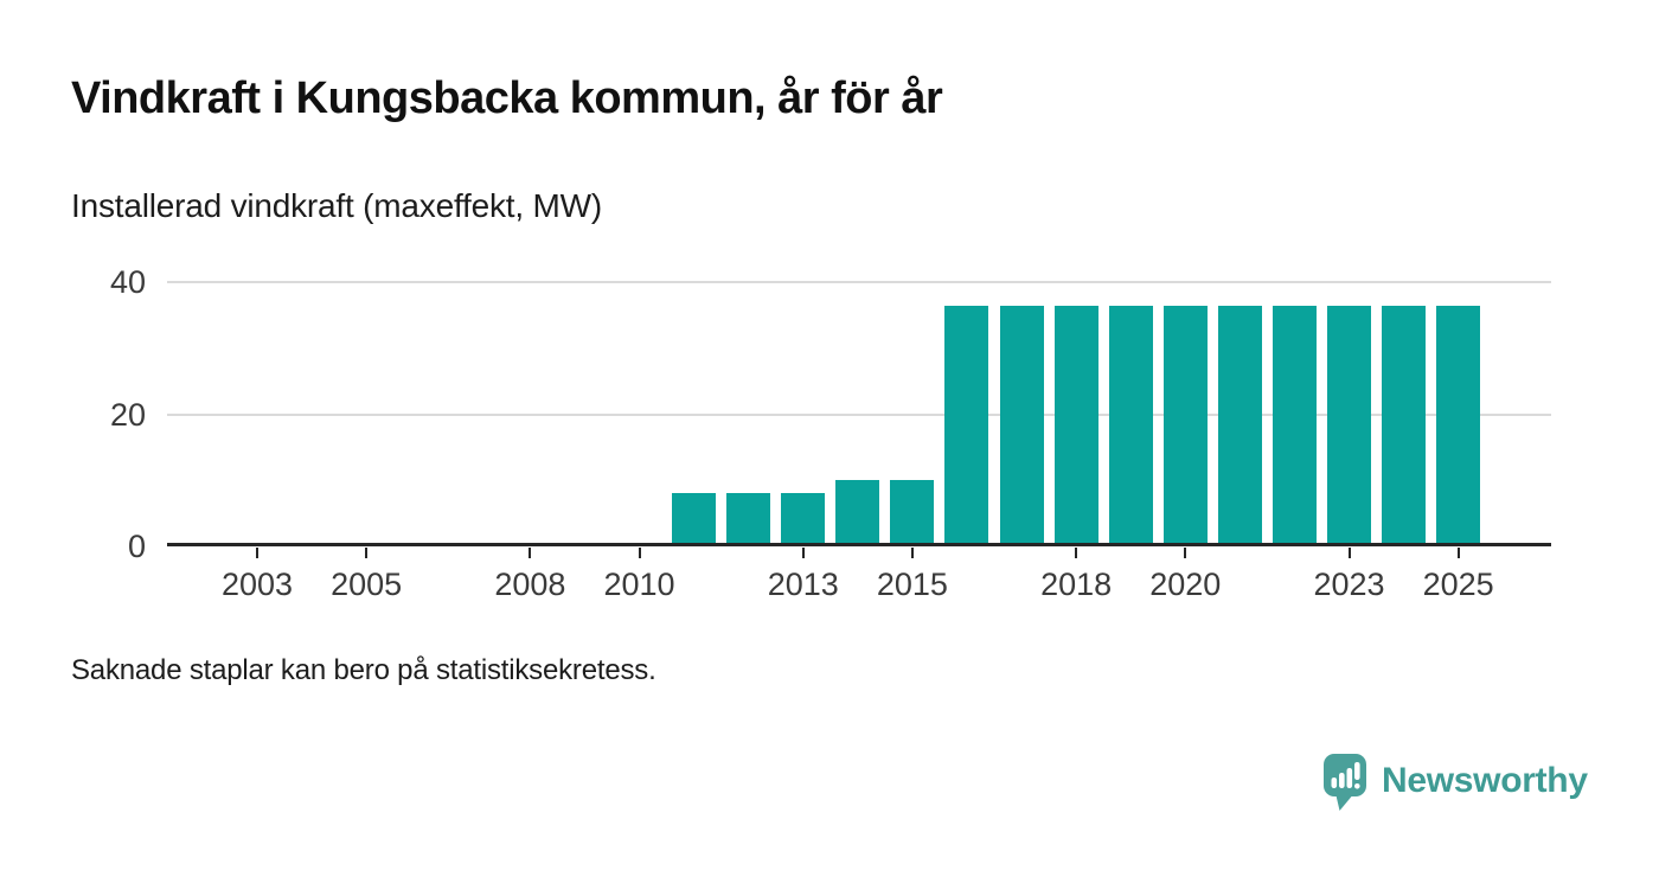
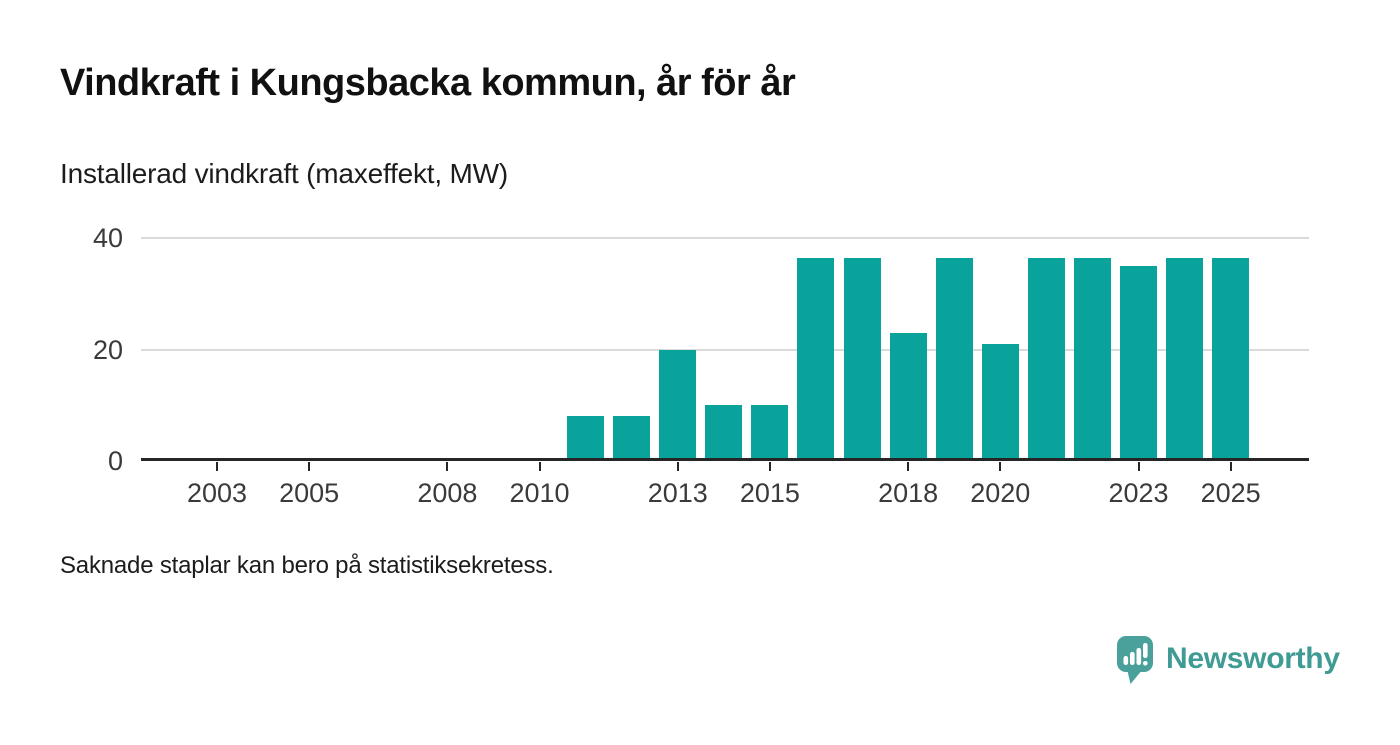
2013: 8 -> 20
2018: 36 -> 23
2020: 36 -> 21
2023: 36 -> 35
